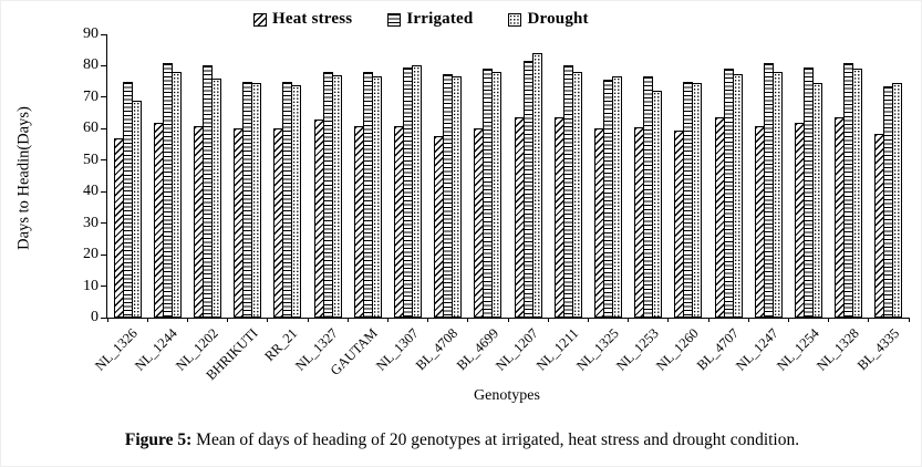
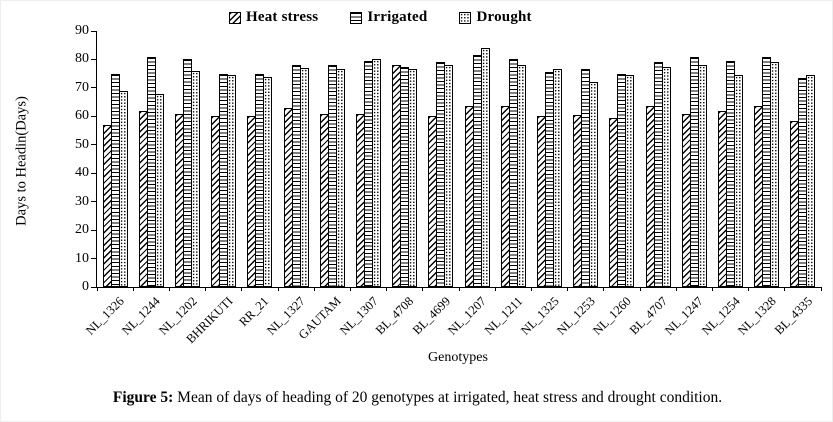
Drought/NL_1244: 78 -> 68
Heat stress/BL_4708: 58 -> 78
